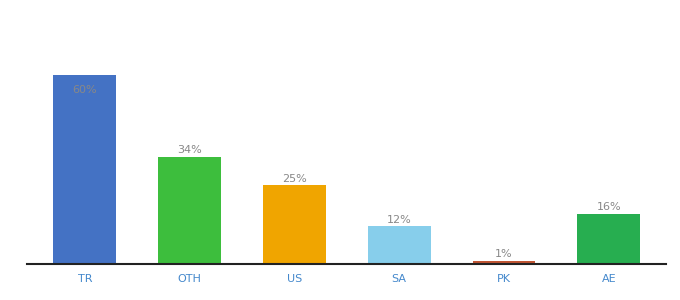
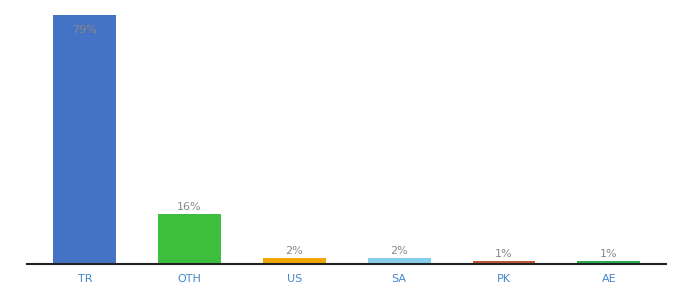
TR: 60% -> 79%
OTH: 34% -> 16%
US: 25% -> 2%
SA: 12% -> 2%
AE: 16% -> 1%
